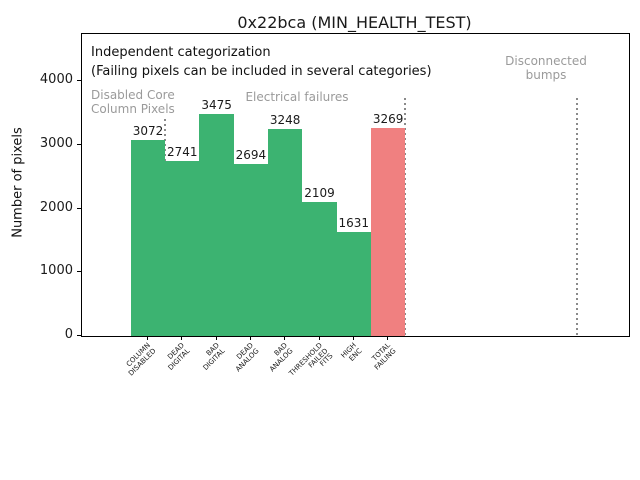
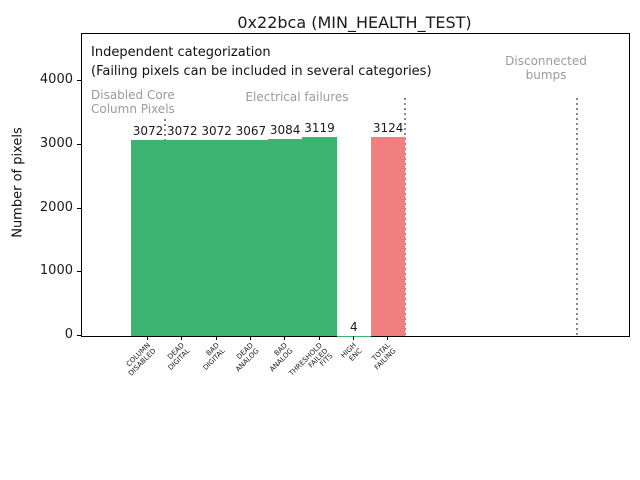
DEAD DIGITAL: 2741 -> 3072
BAD DIGITAL: 3475 -> 3072
DEAD ANALOG: 2694 -> 3067
BAD ANALOG: 3248 -> 3084
THRESHOLD FAILED FITS: 2109 -> 3119
HIGH ENC: 1631 -> 4
TOTAL FAILING: 3269 -> 3124
